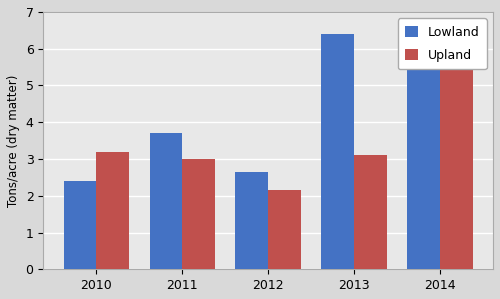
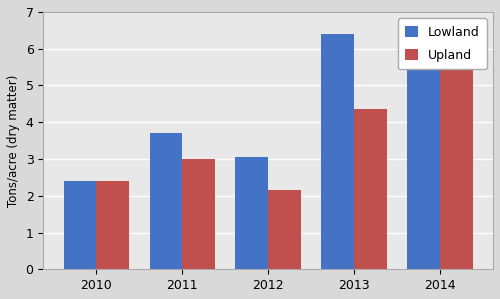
Upland/2010: 3.20 -> 2.40
Lowland/2012: 2.65 -> 3.05
Upland/2013: 3.10 -> 4.35
